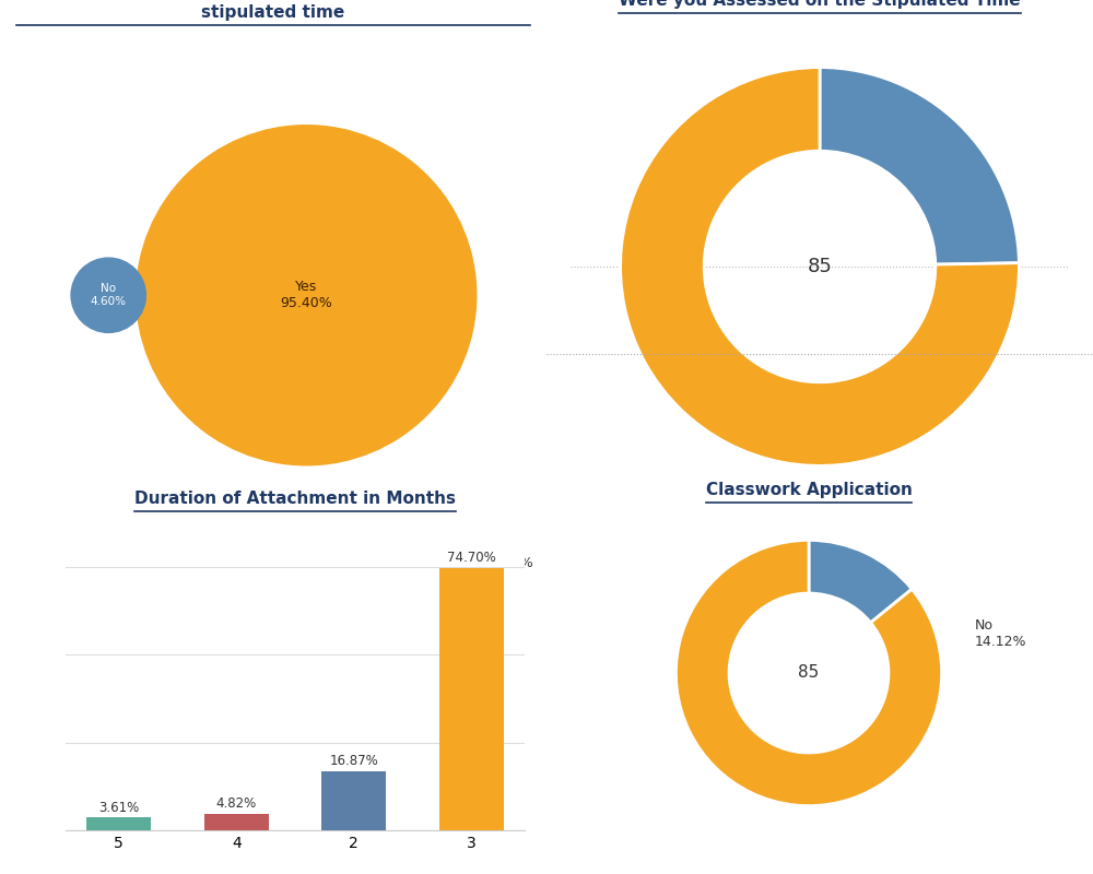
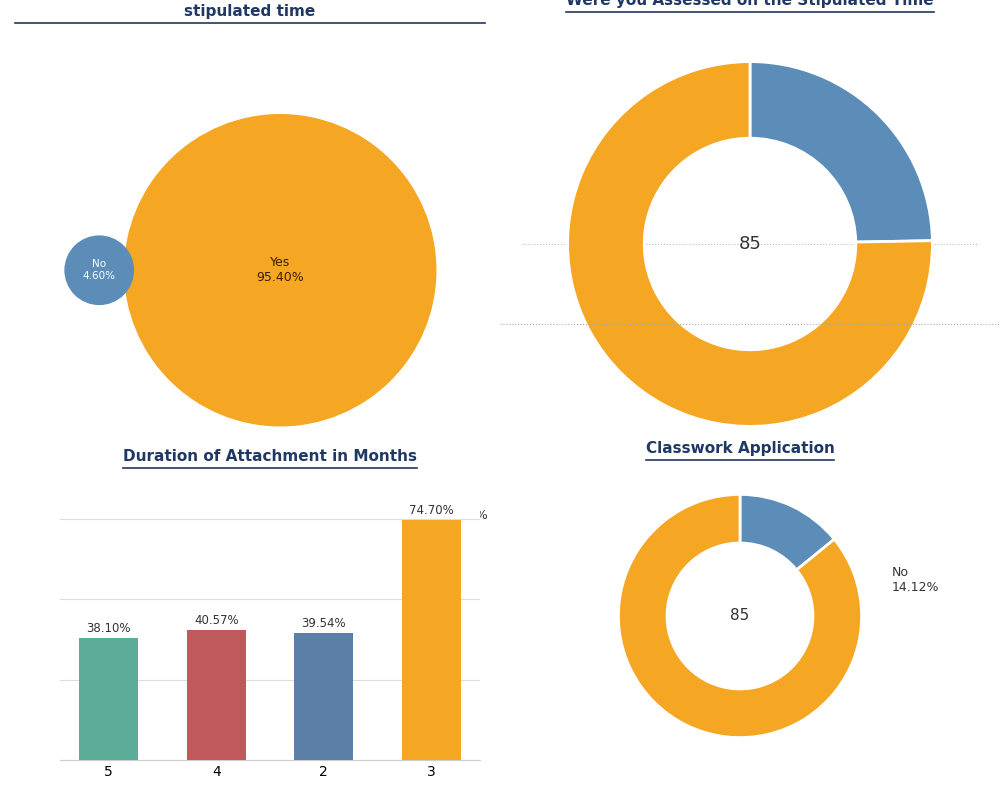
5: 3.61% -> 38.10%
4: 4.82% -> 40.57%
2: 16.87% -> 39.54%
